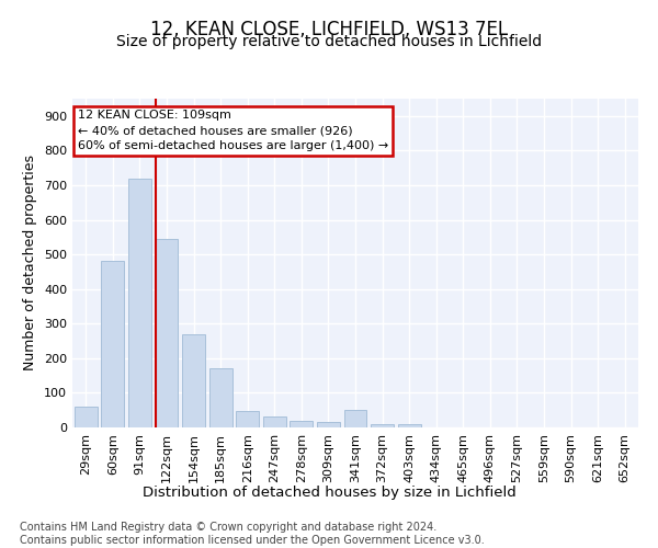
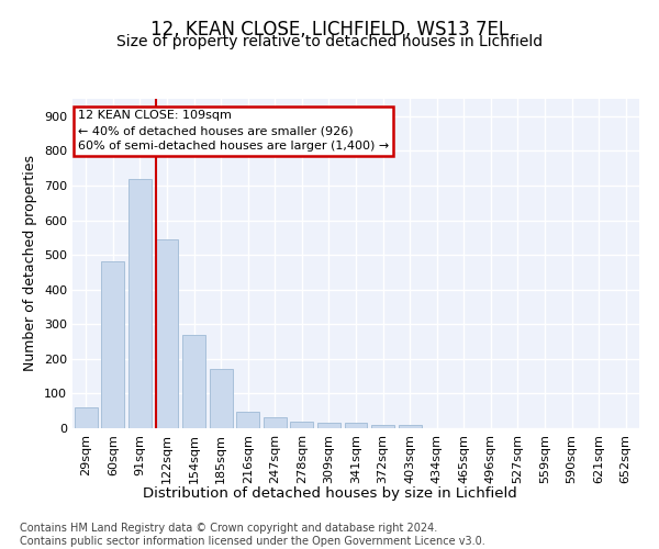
341sqm: 50 -> 15
